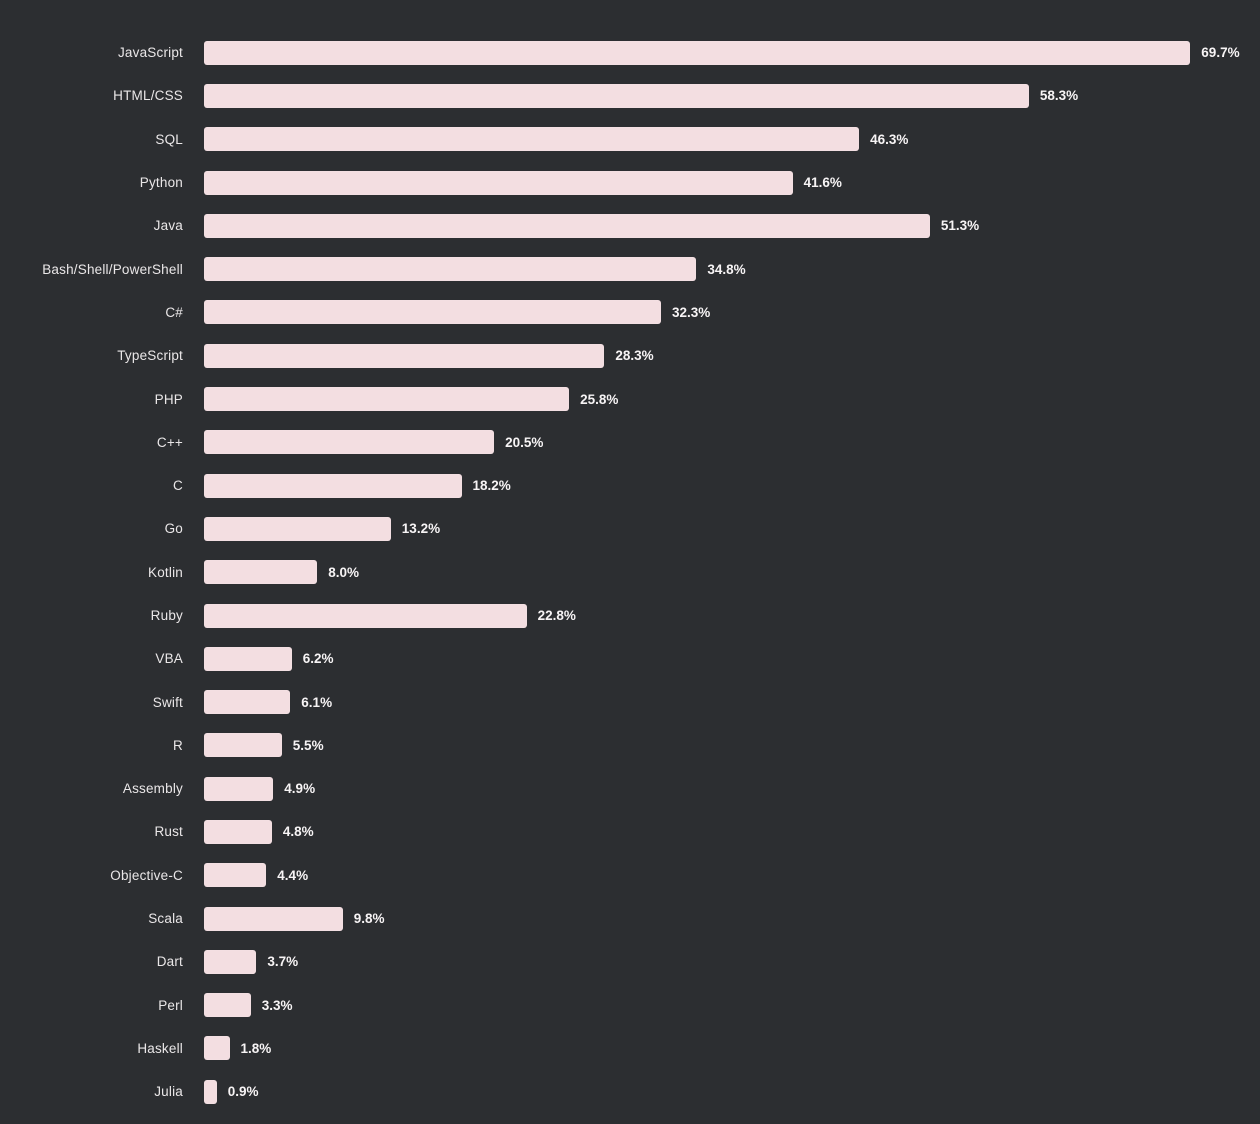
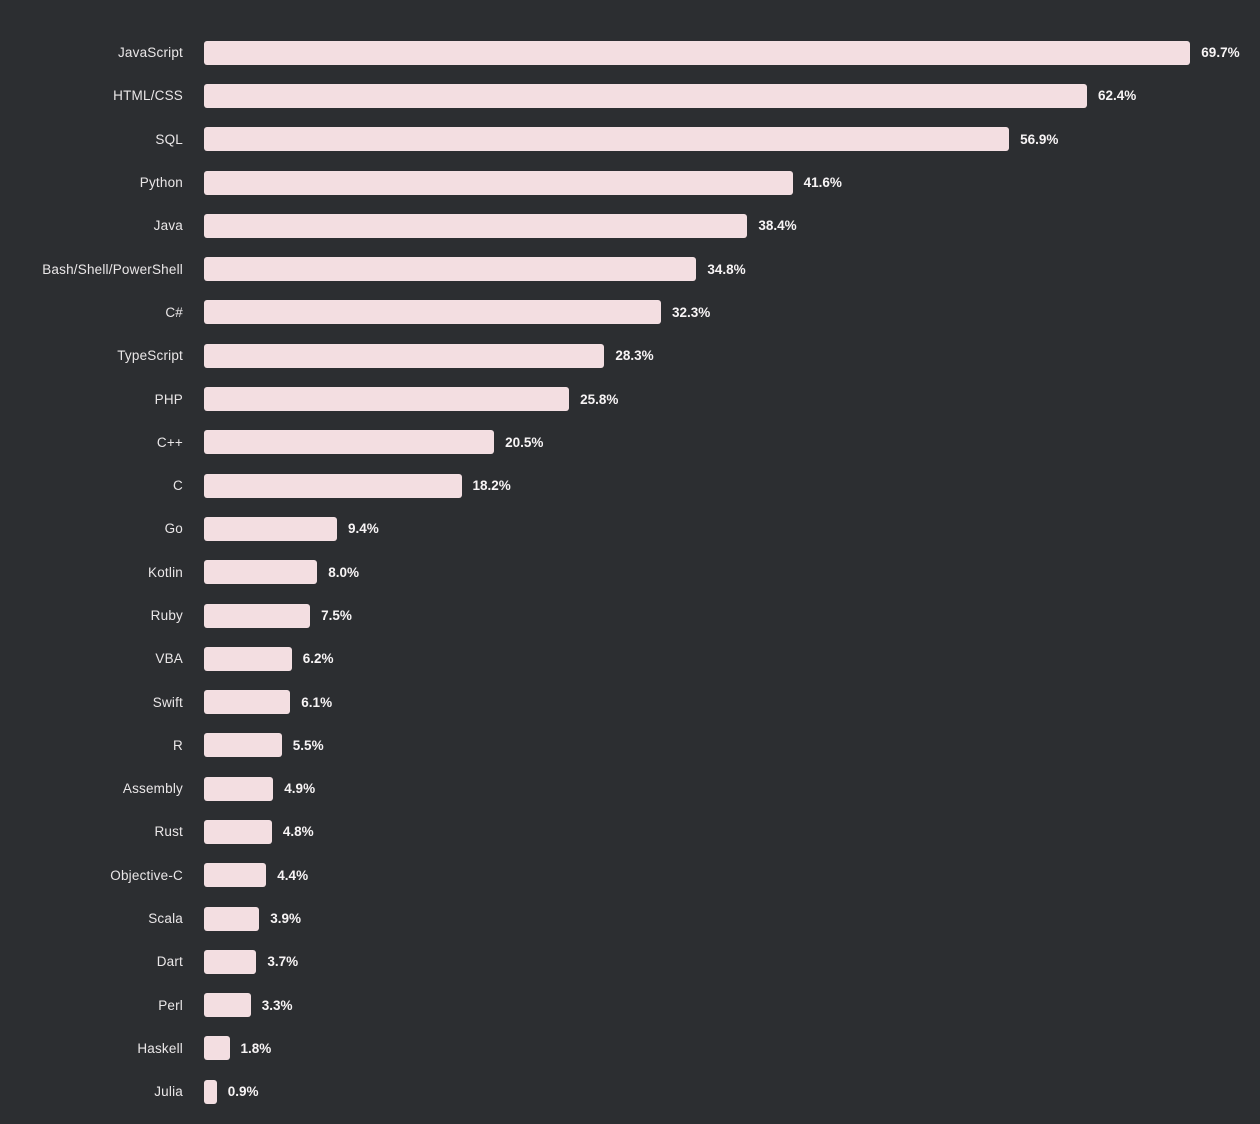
HTML/CSS: 58.3% -> 62.4%
SQL: 46.3% -> 56.9%
Java: 51.3% -> 38.4%
Go: 13.2% -> 9.4%
Ruby: 22.8% -> 7.5%
Scala: 9.8% -> 3.9%
